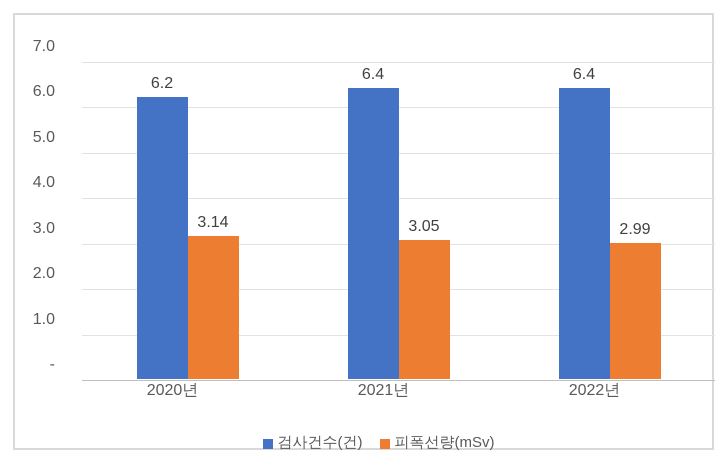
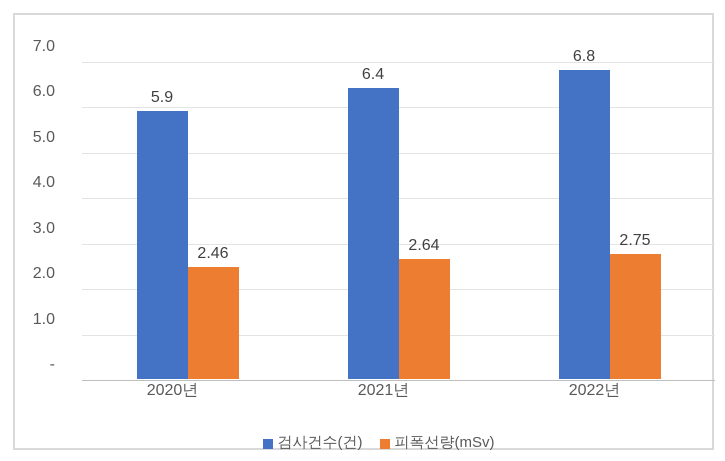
검사건수(건)/2020년: 6.2 -> 5.9
피폭선량(mSv)/2020년: 3.14 -> 2.46
피폭선량(mSv)/2021년: 3.05 -> 2.64
검사건수(건)/2022년: 6.4 -> 6.8
피폭선량(mSv)/2022년: 2.99 -> 2.75
